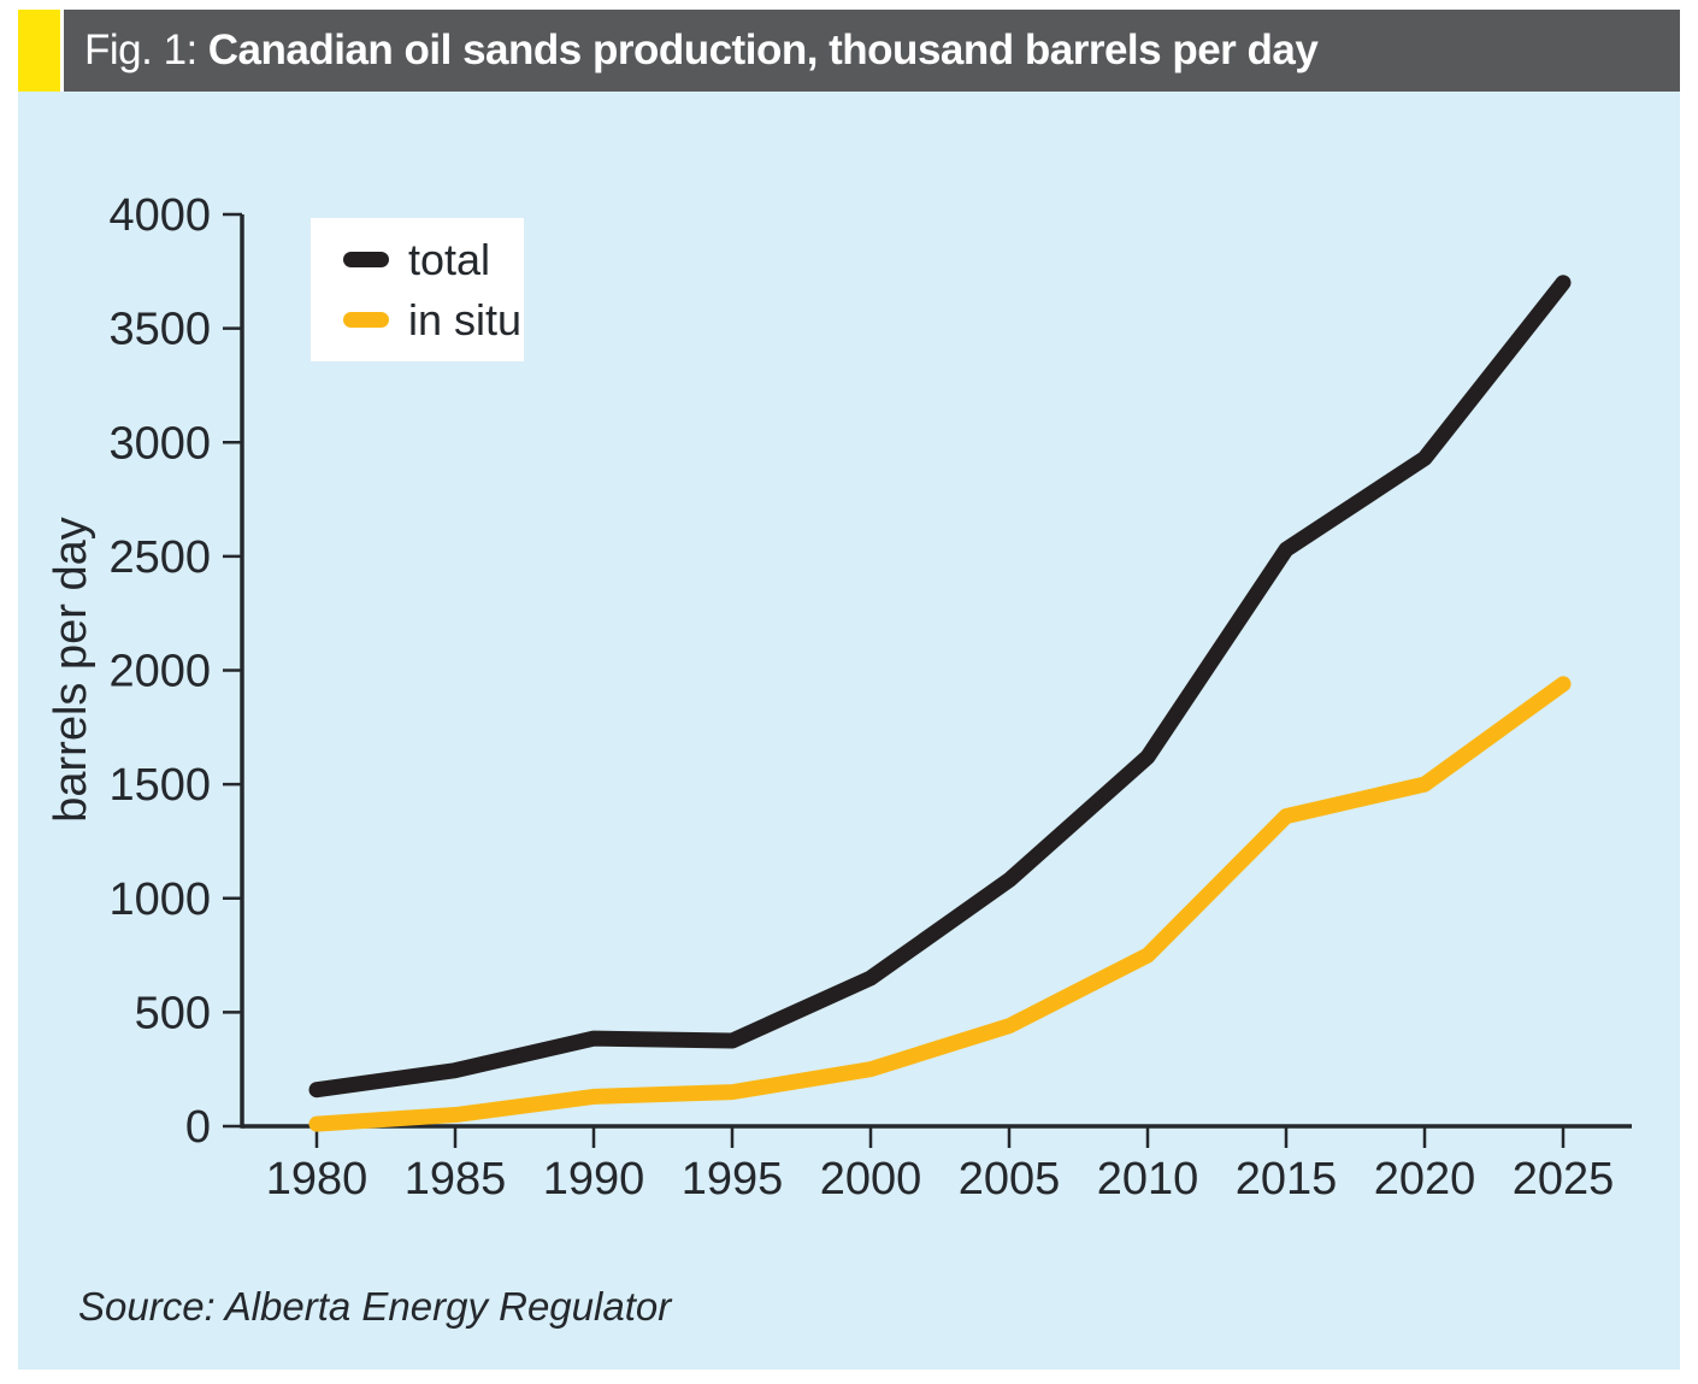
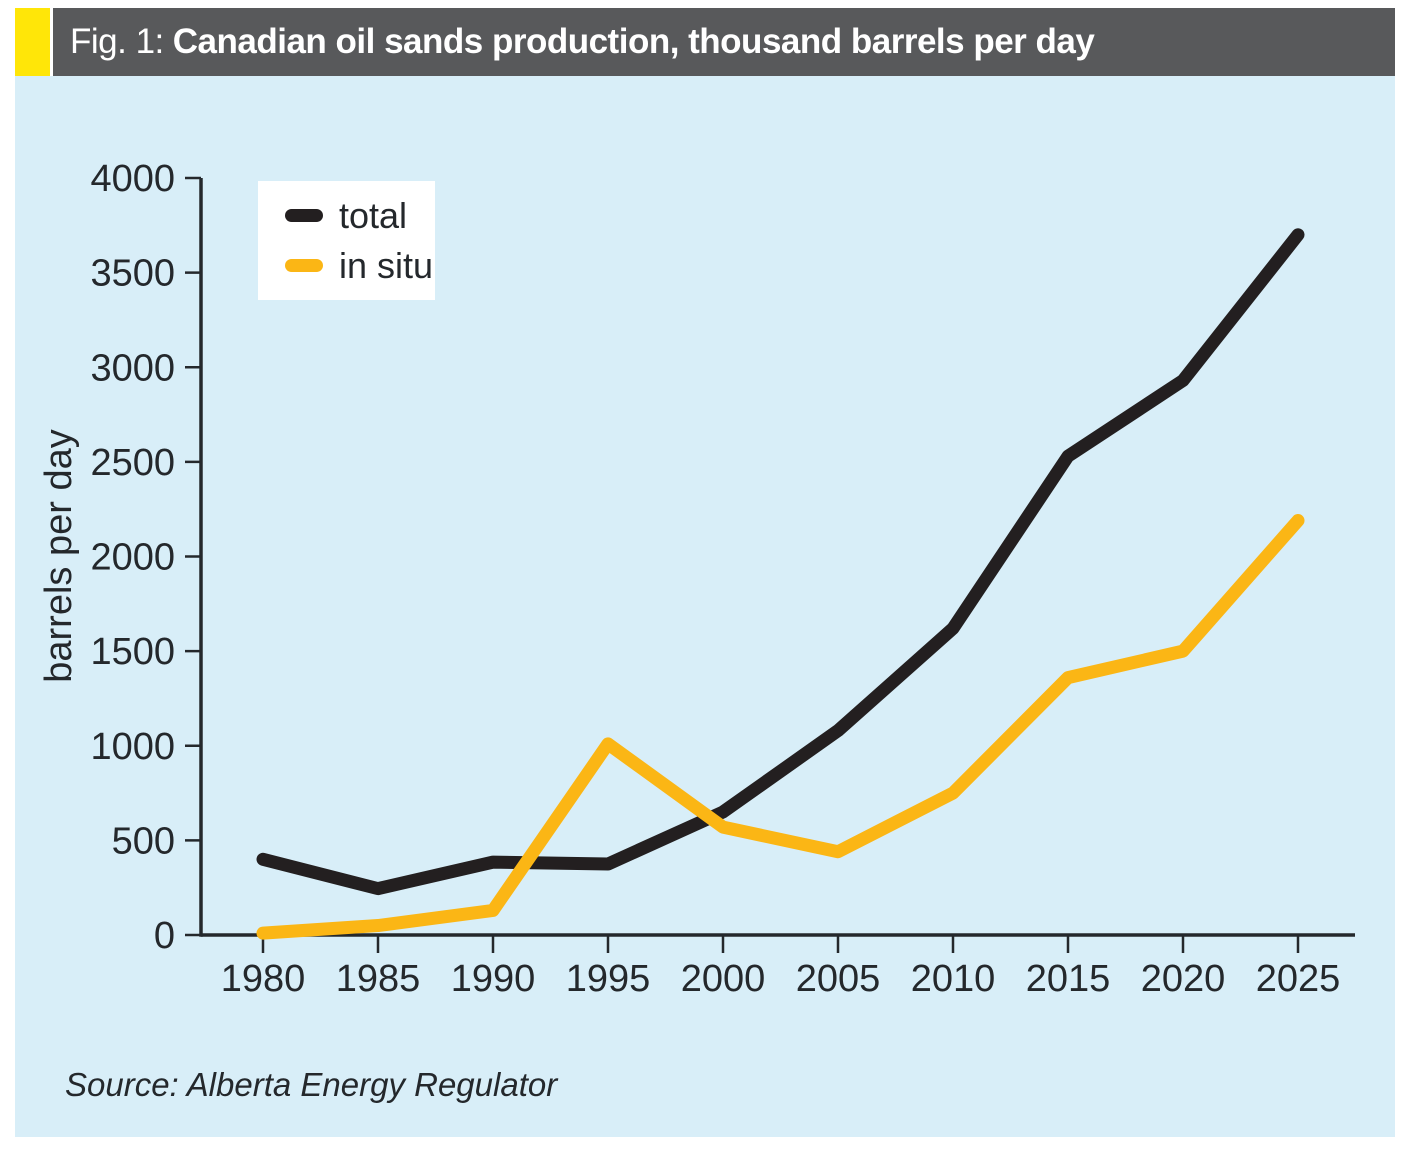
total/1980: 160 -> 400
in situ/1995: 150 -> 1010
in situ/2000: 250 -> 570
in situ/2025: 1940 -> 2190
